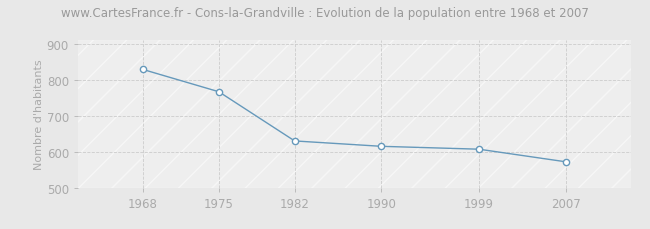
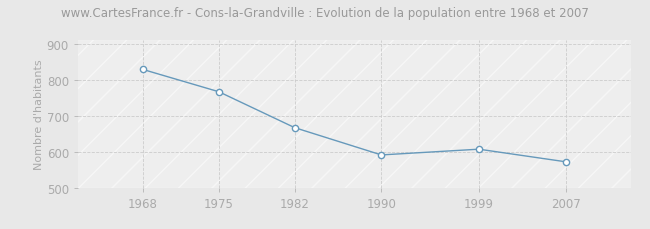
1982: 630 -> 667
1990: 615 -> 591
